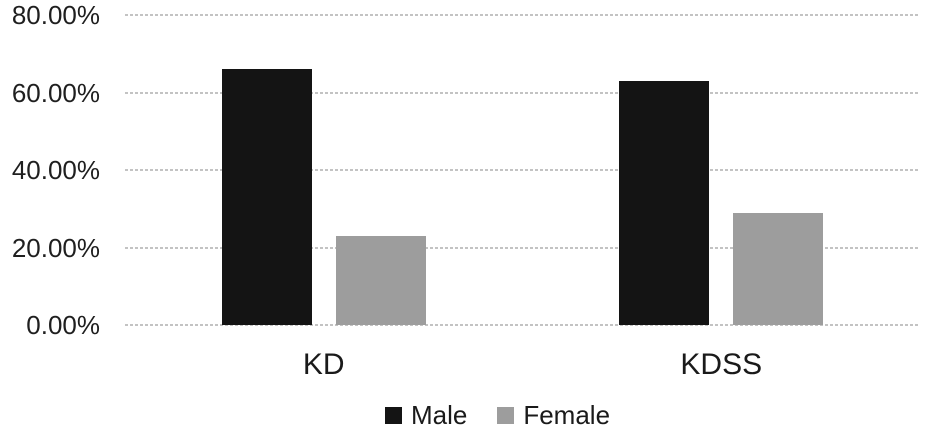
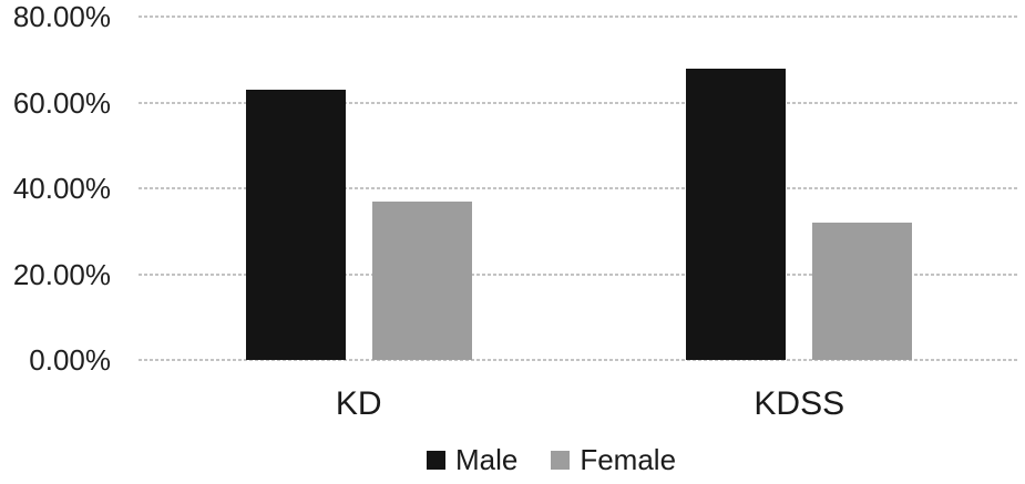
Male/KD: 66% -> 63%
Female/KD: 23% -> 37%
Male/KDSS: 63% -> 68%
Female/KDSS: 29% -> 32%
